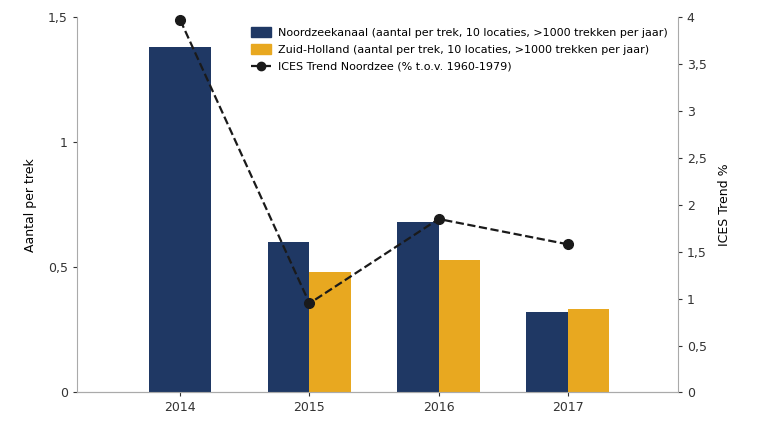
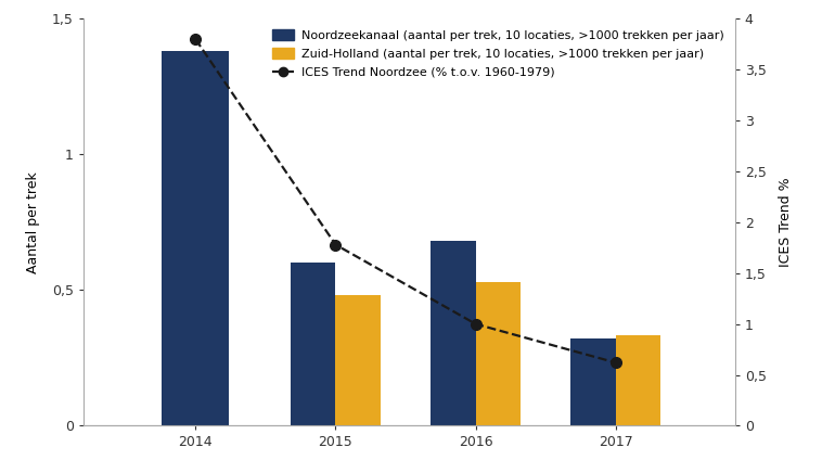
ICES Trend Noordzee (% t.o.v. 1960-1979)/2014: 3,97 -> 3,80
ICES Trend Noordzee (% t.o.v. 1960-1979)/2015: 0,95 -> 1,78
ICES Trend Noordzee (% t.o.v. 1960-1979)/2016: 1,85 -> 1,00
ICES Trend Noordzee (% t.o.v. 1960-1979)/2017: 1,58 -> 0,62
